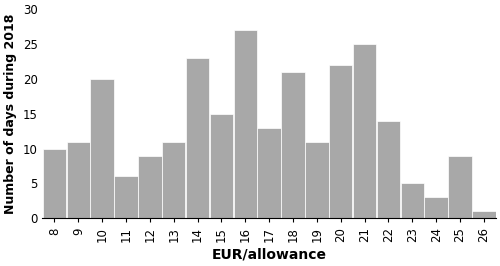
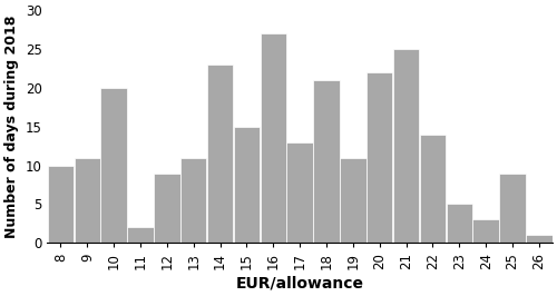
11: 6 -> 2
